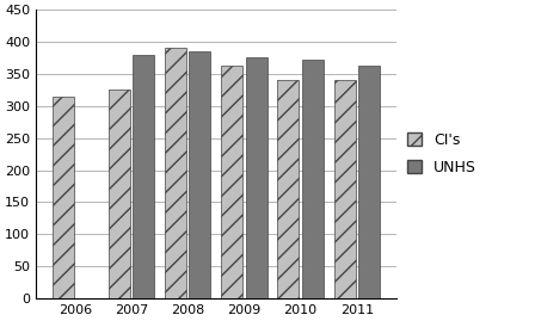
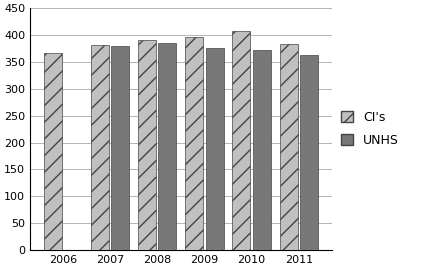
CI's/2006: 315 -> 366
CI's/2007: 325 -> 382
CI's/2009: 362 -> 396
CI's/2010: 340 -> 408
CI's/2011: 340 -> 384
